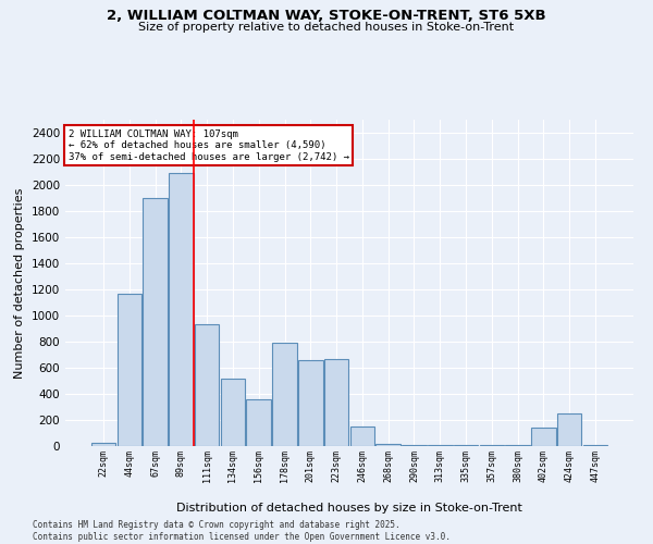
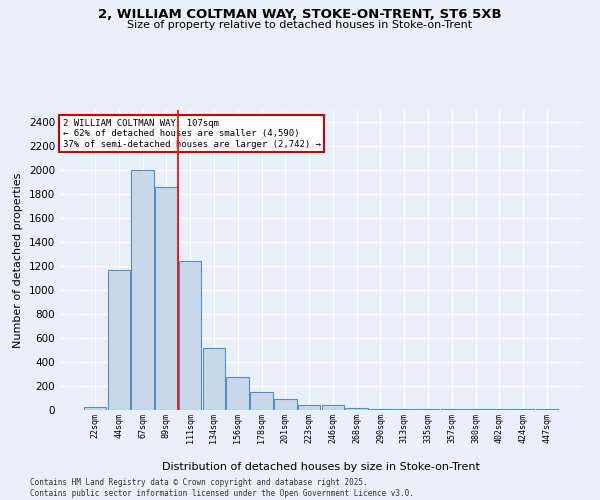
67sqm: 1900 -> 2000
89sqm: 2090 -> 1860
111sqm: 930 -> 1240
156sqm: 360 -> 280
178sqm: 790 -> 150
201sqm: 660 -> 90
223sqm: 670 -> 40
246sqm: 150 -> 40
402sqm: 140 -> 0
424sqm: 250 -> 0
